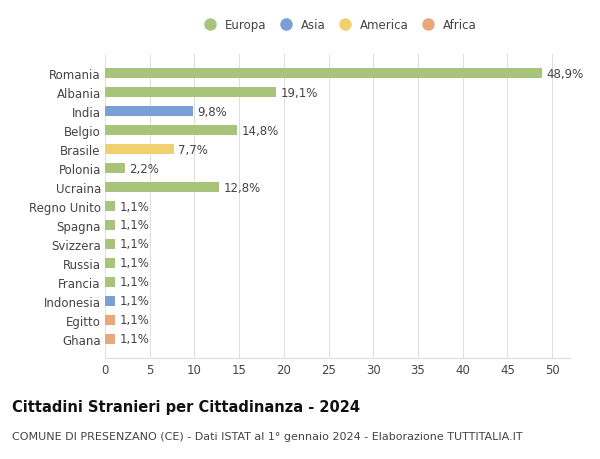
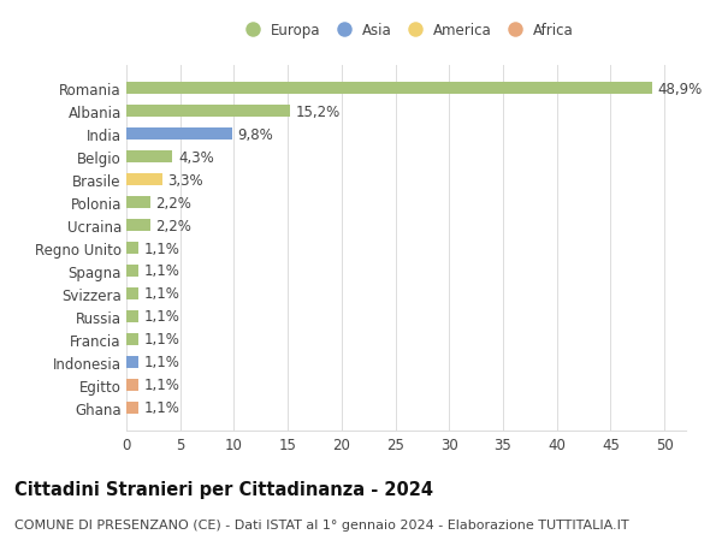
Albania: 19,1% -> 15,2%
Belgio: 14,8% -> 4,3%
Brasile: 7,7% -> 3,3%
Ucraina: 12,8% -> 2,2%
